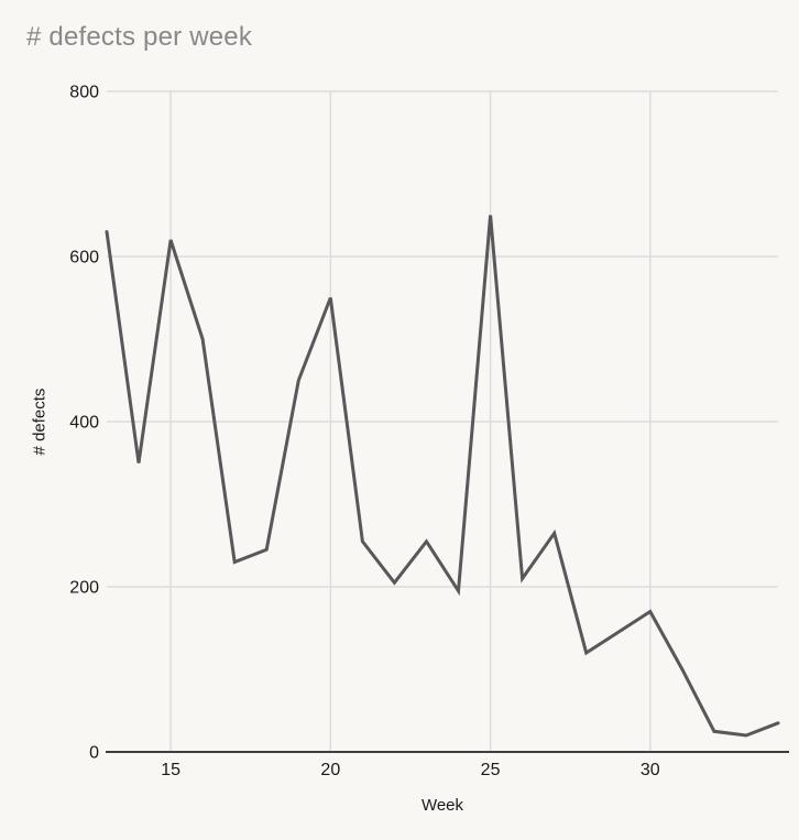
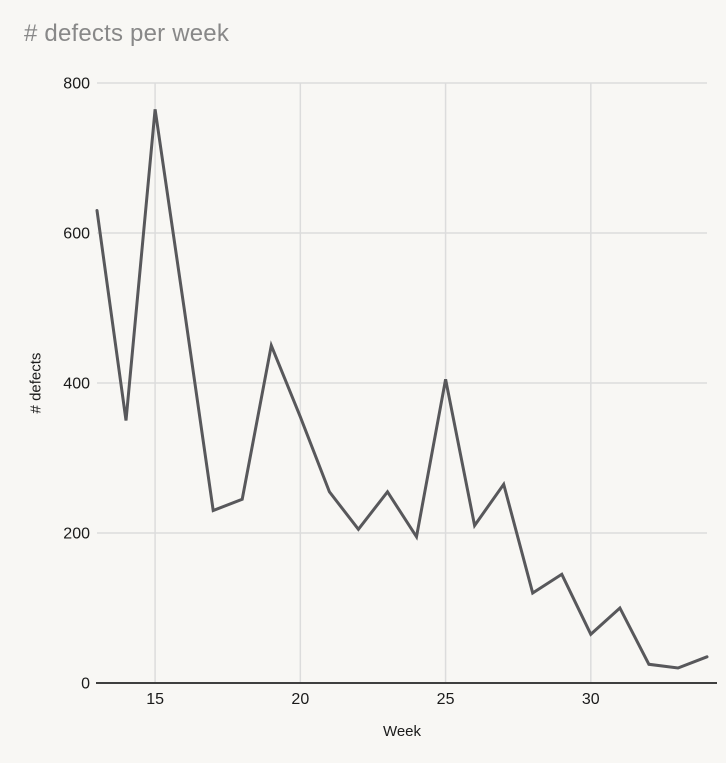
15: 620 -> 760
20: 550 -> 360
25: 650 -> 400
30: 170 -> 60
